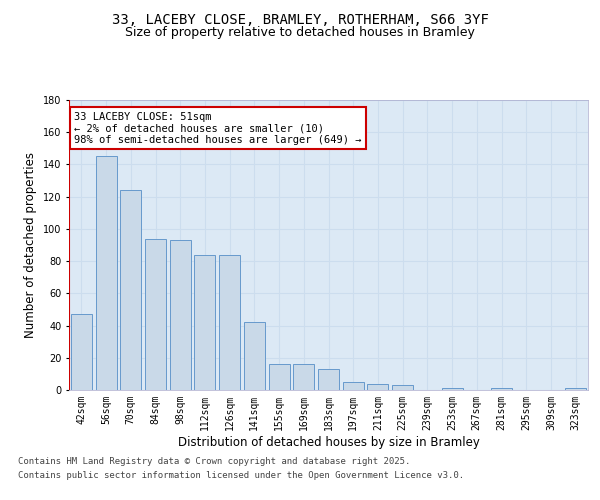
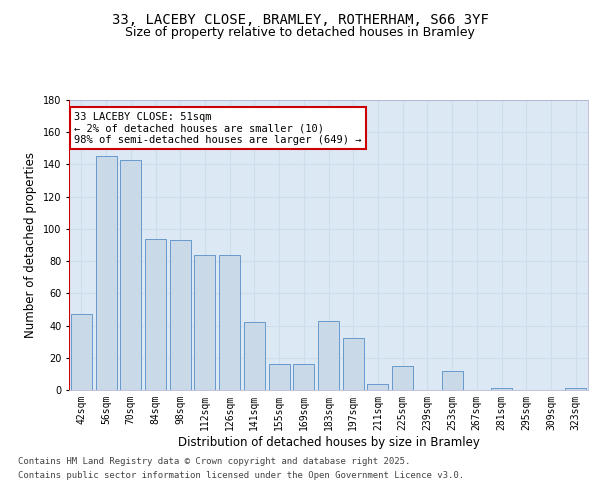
70sqm: 124 -> 143
183sqm: 13 -> 43
197sqm: 5 -> 32
225sqm: 3 -> 15
253sqm: 1 -> 12
